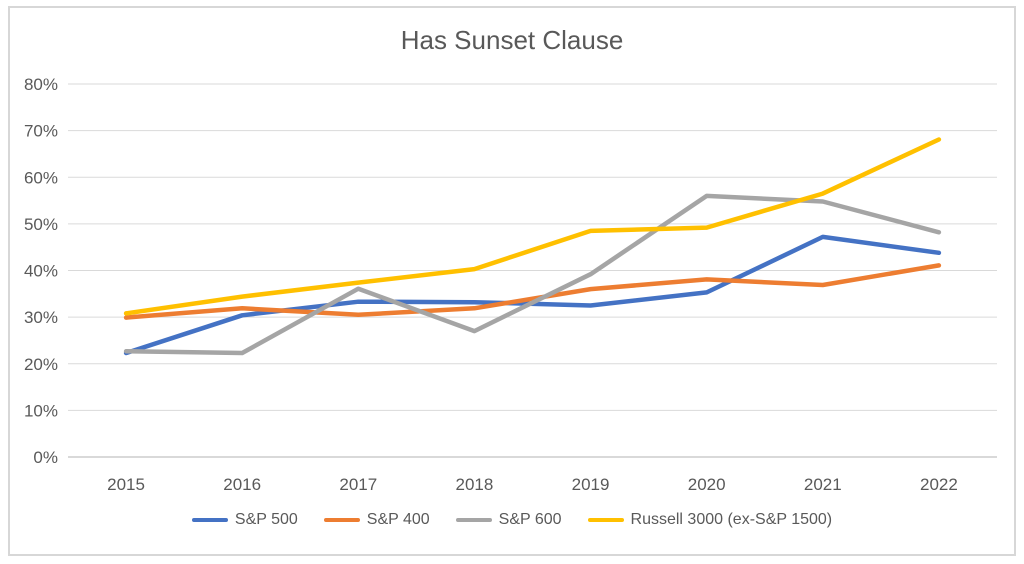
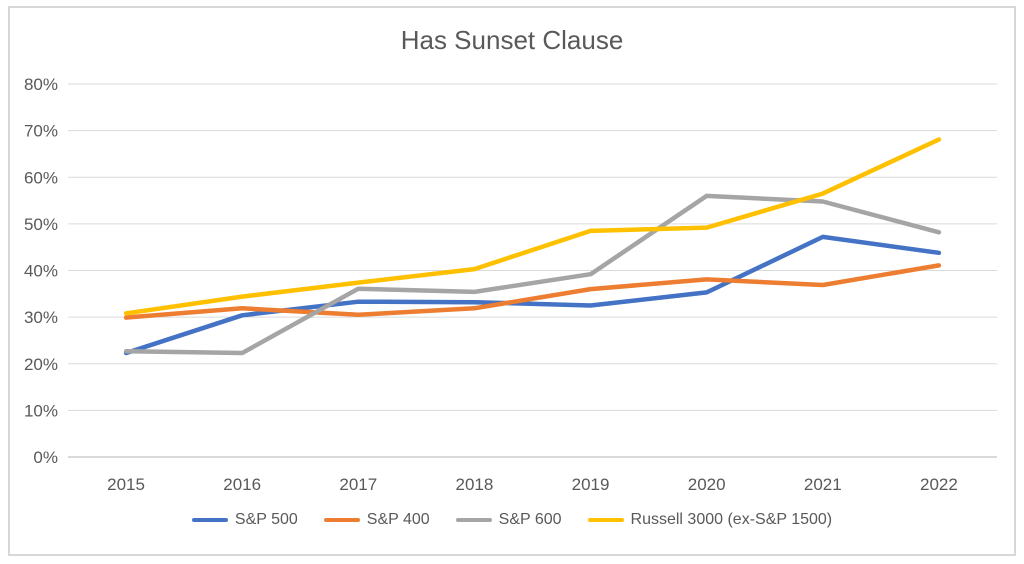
S&P 600/2018: 27% -> 35%
